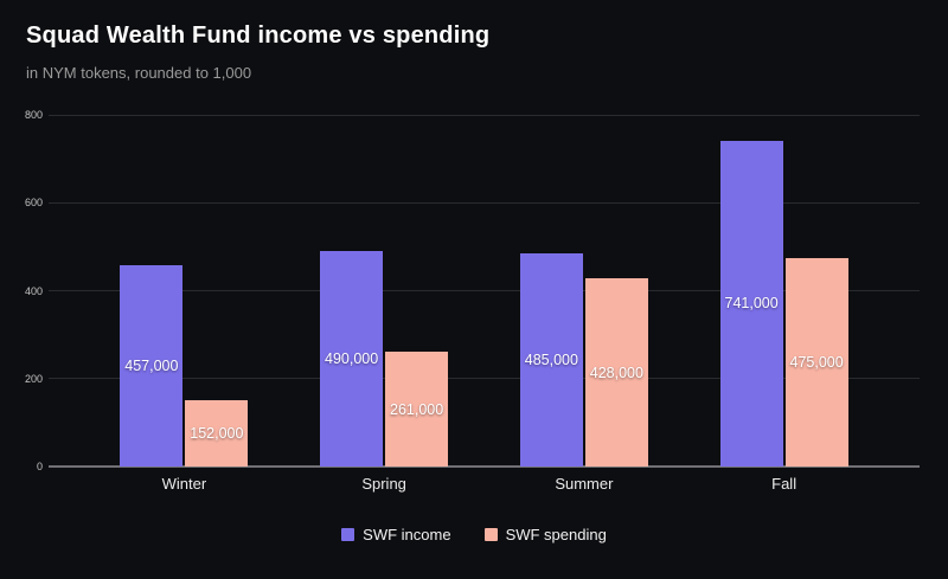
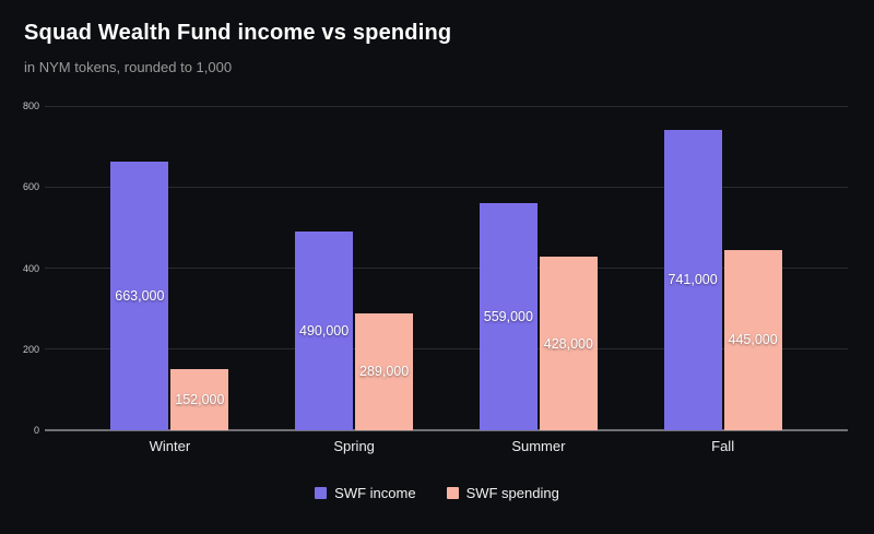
SWF income/Winter: 457,000 -> 663,000
SWF spending/Spring: 261,000 -> 289,000
SWF income/Summer: 485,000 -> 559,000
SWF spending/Fall: 475,000 -> 445,000
